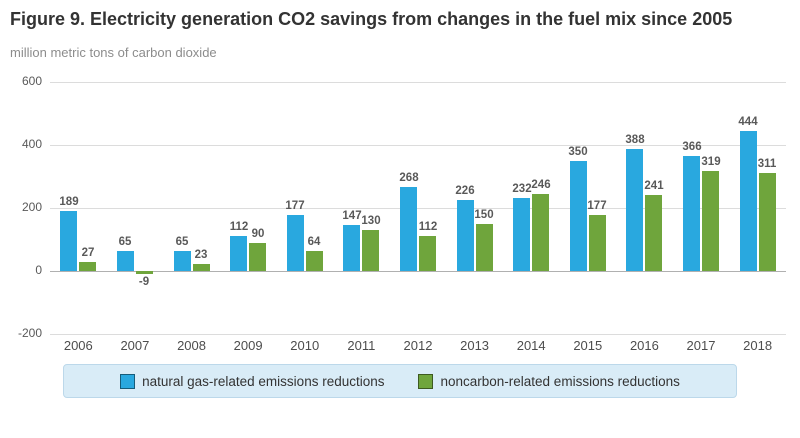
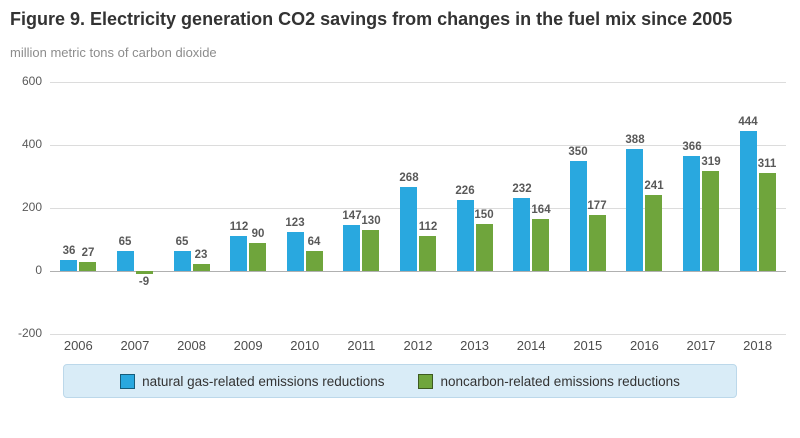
natural gas-related emissions reductions/2006: 189 -> 36
natural gas-related emissions reductions/2010: 177 -> 123
noncarbon-related emissions reductions/2014: 246 -> 164
